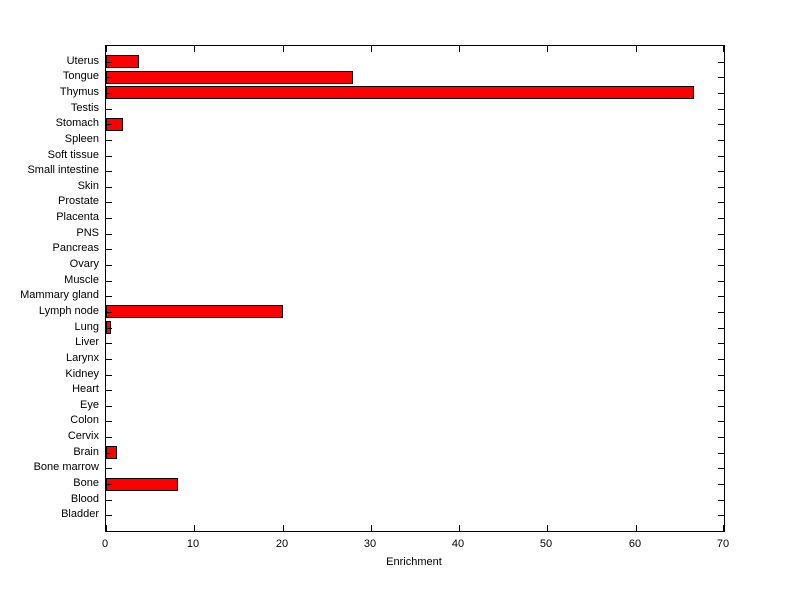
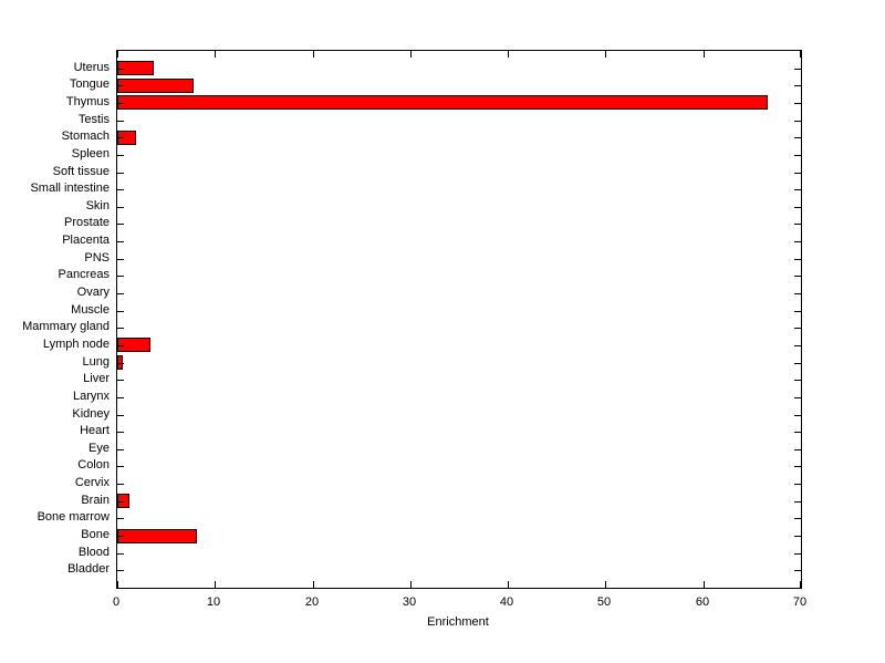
Tongue: 28 -> 8
Lymph node: 20 -> 3
